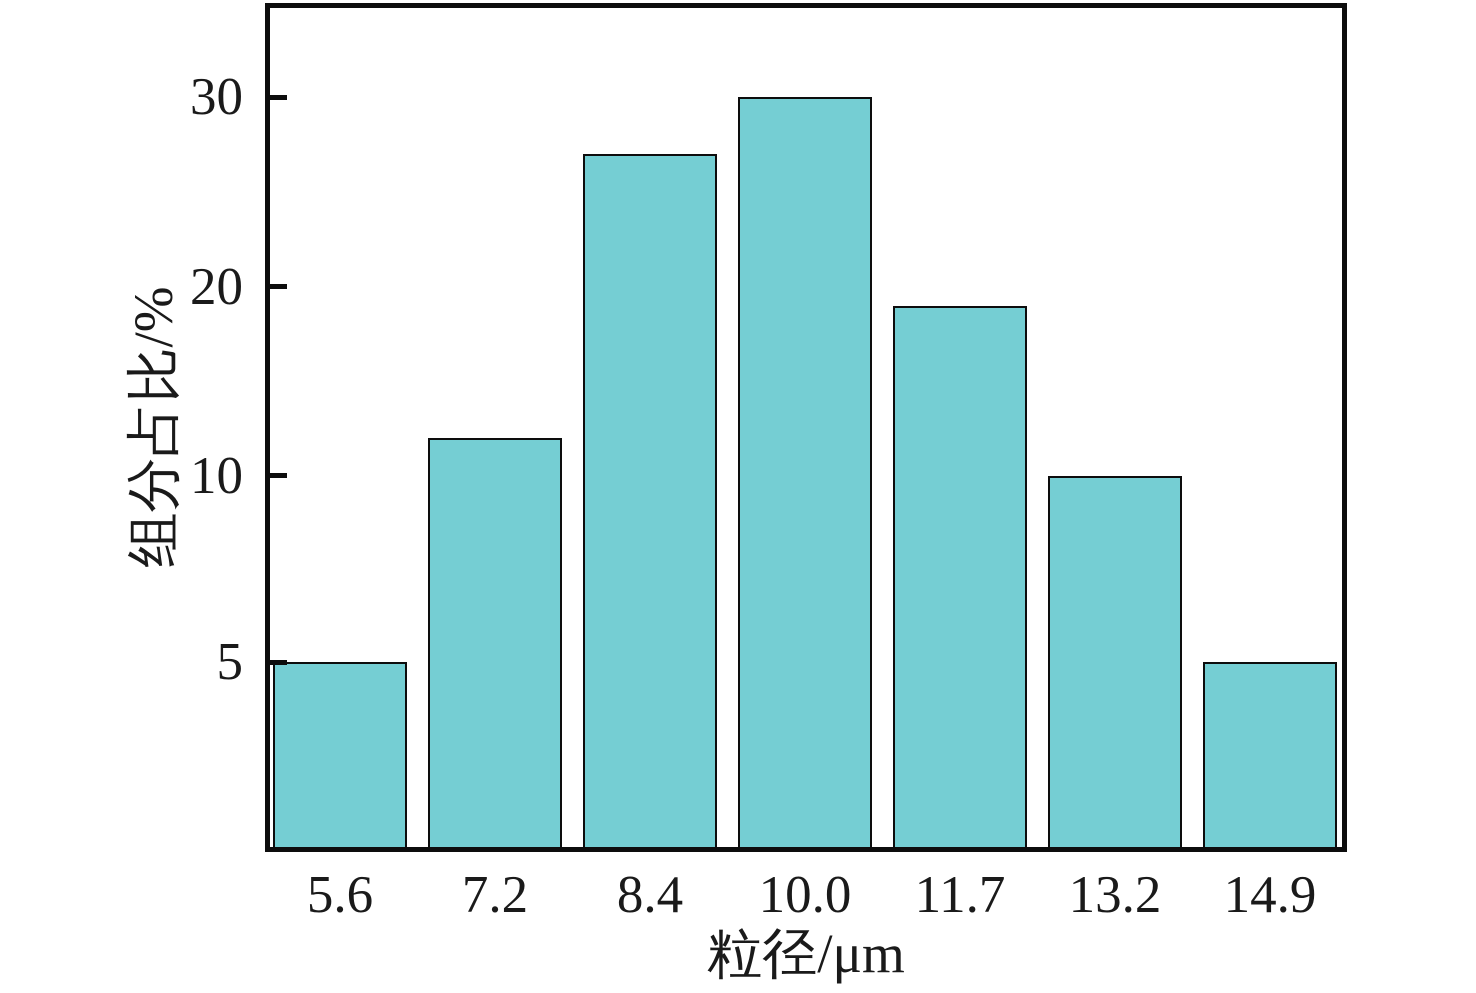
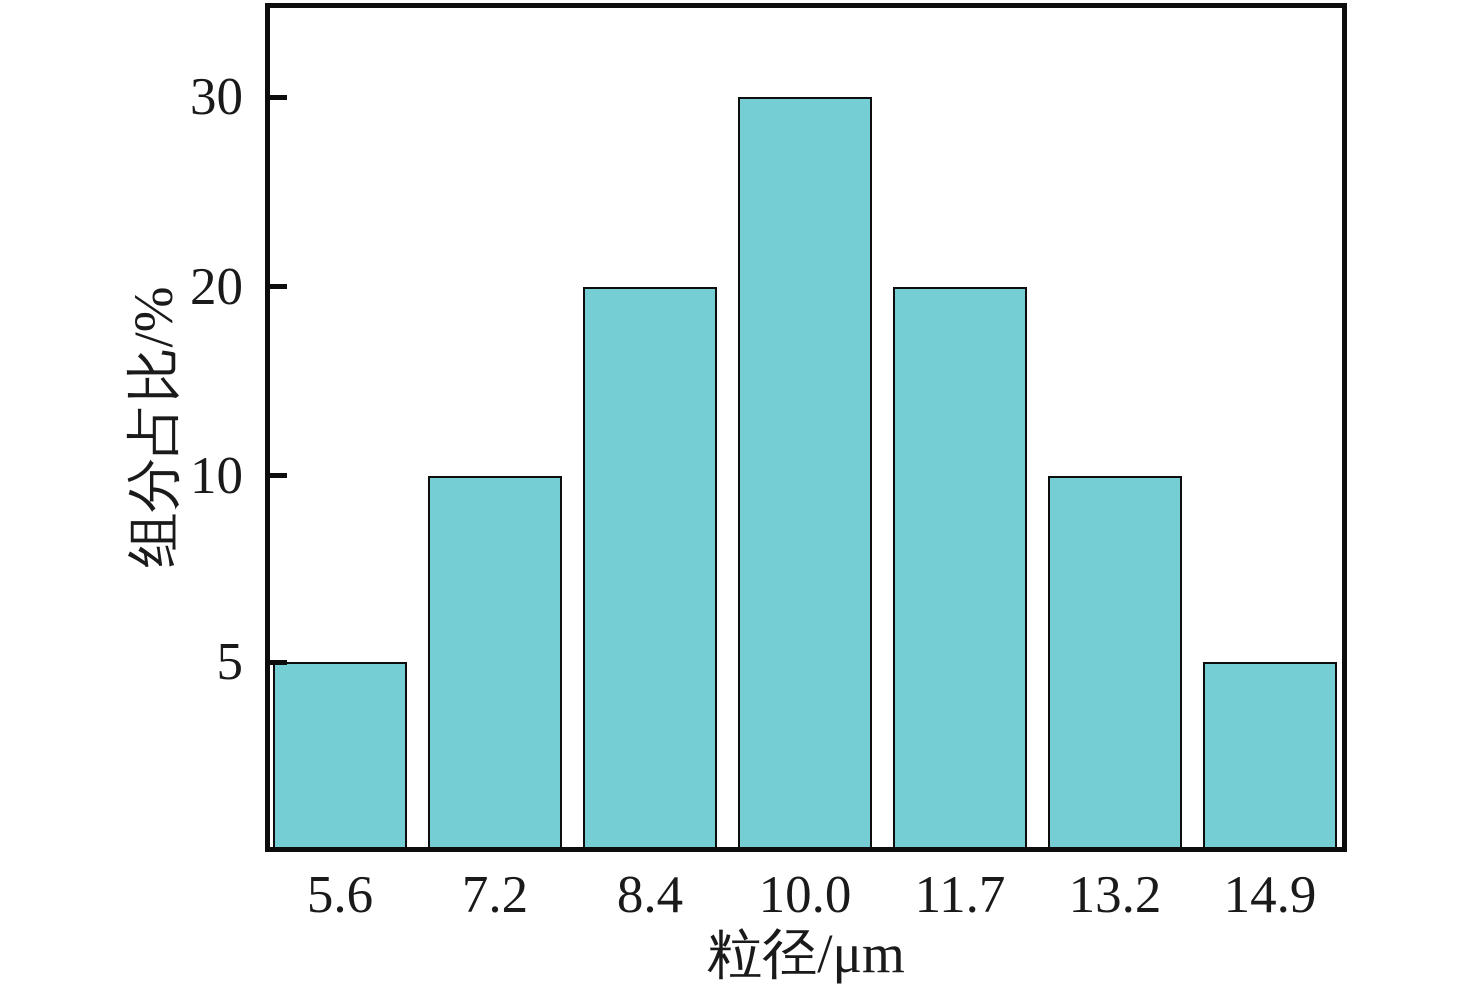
7.2: 12 -> 10
8.4: 27 -> 20
11.7: 19 -> 20
